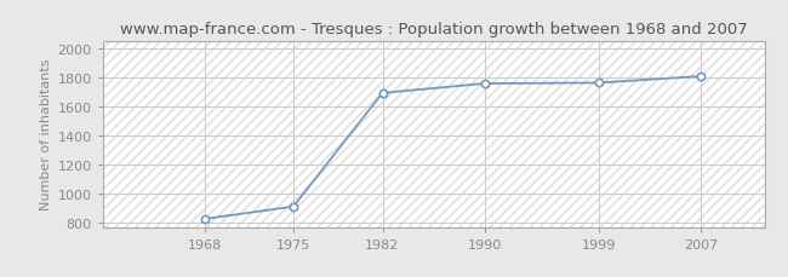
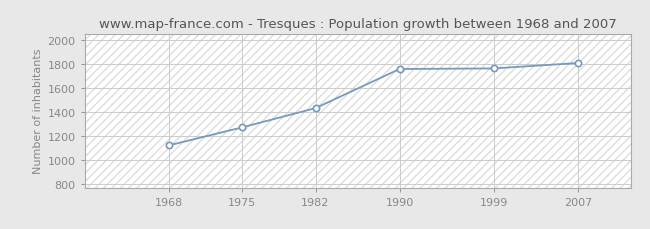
1968: 820 -> 1120
1975: 910 -> 1270
1982: 1690 -> 1430
